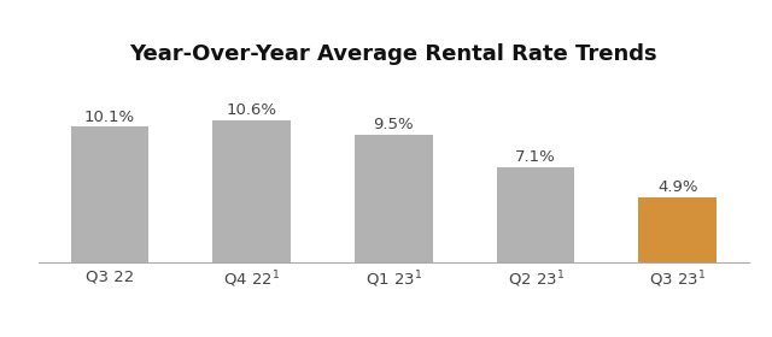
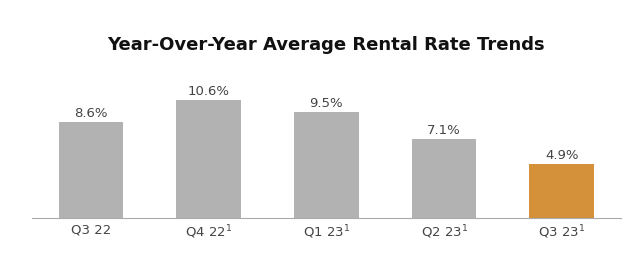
Q3 22: 10.1% -> 8.6%
